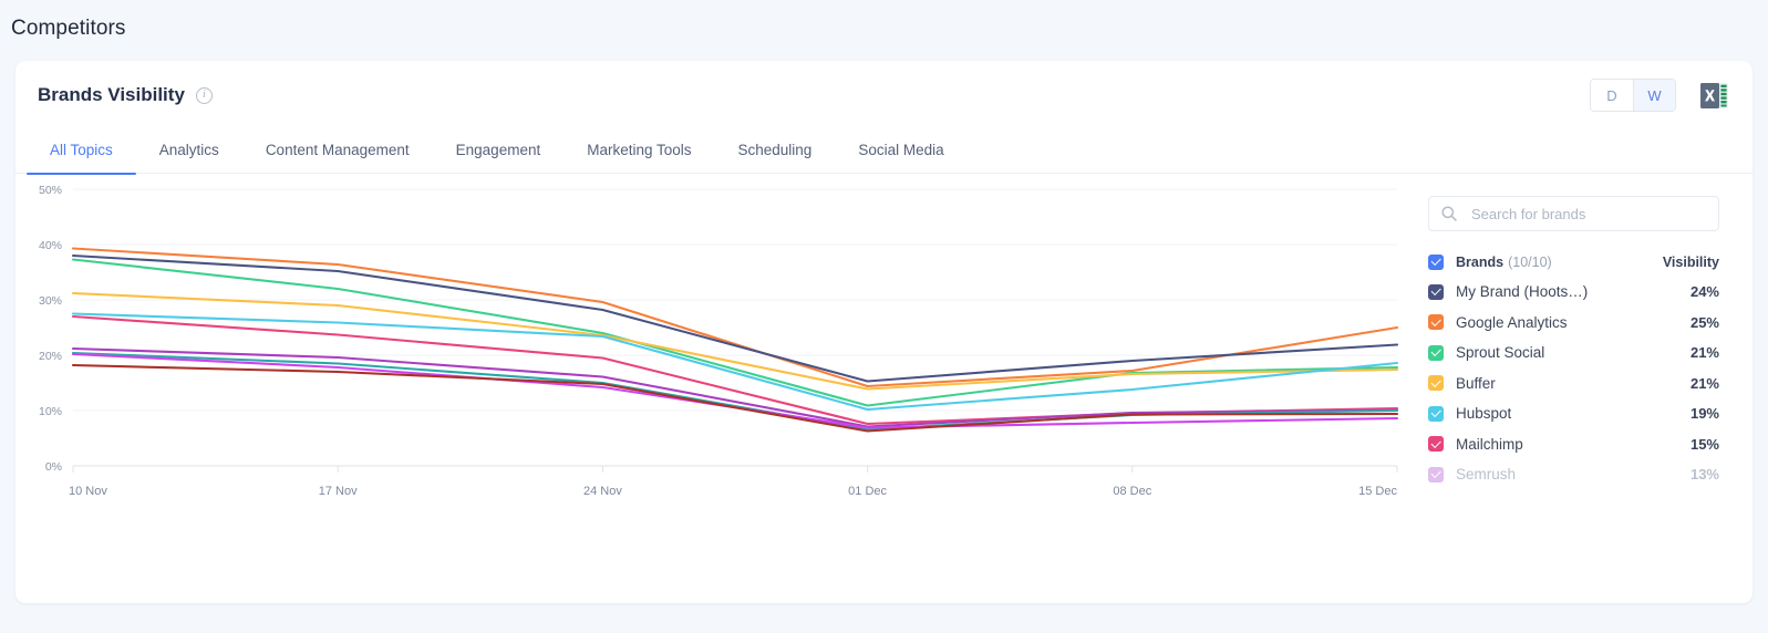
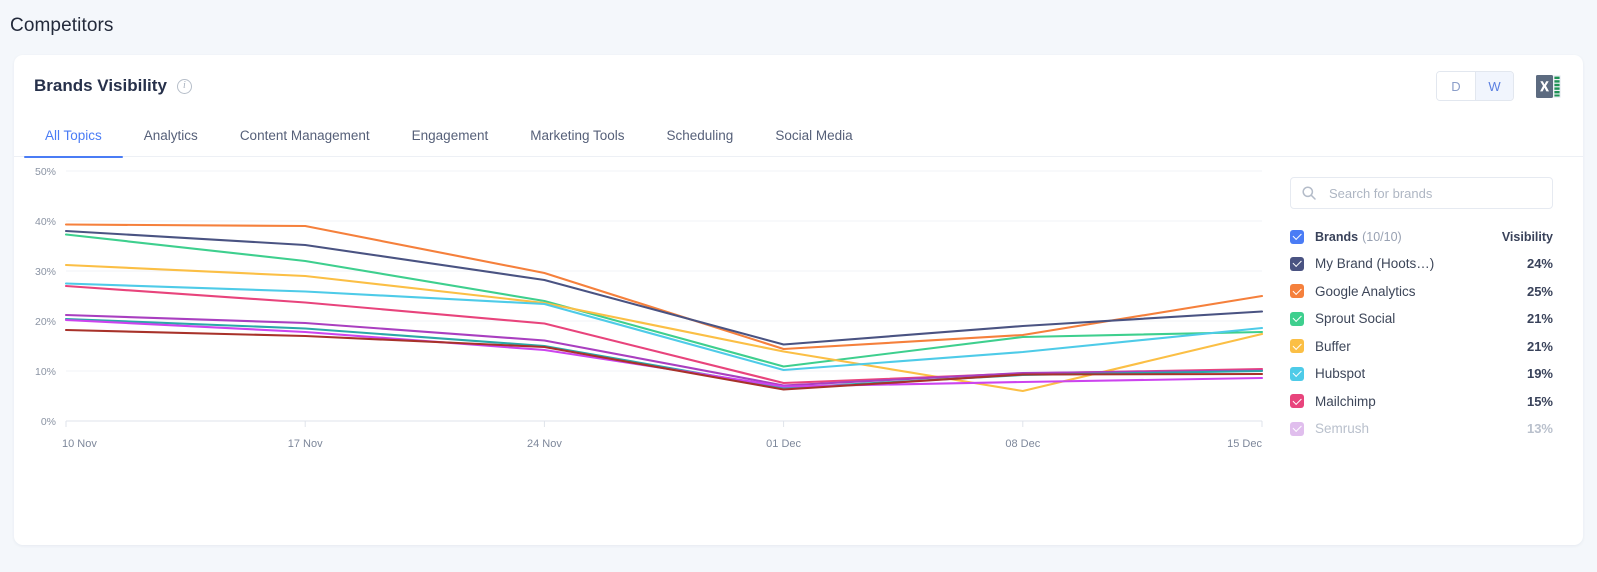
Google Analytics/17 Nov: 36% -> 39%
Buffer/08 Dec: 17% -> 6%
